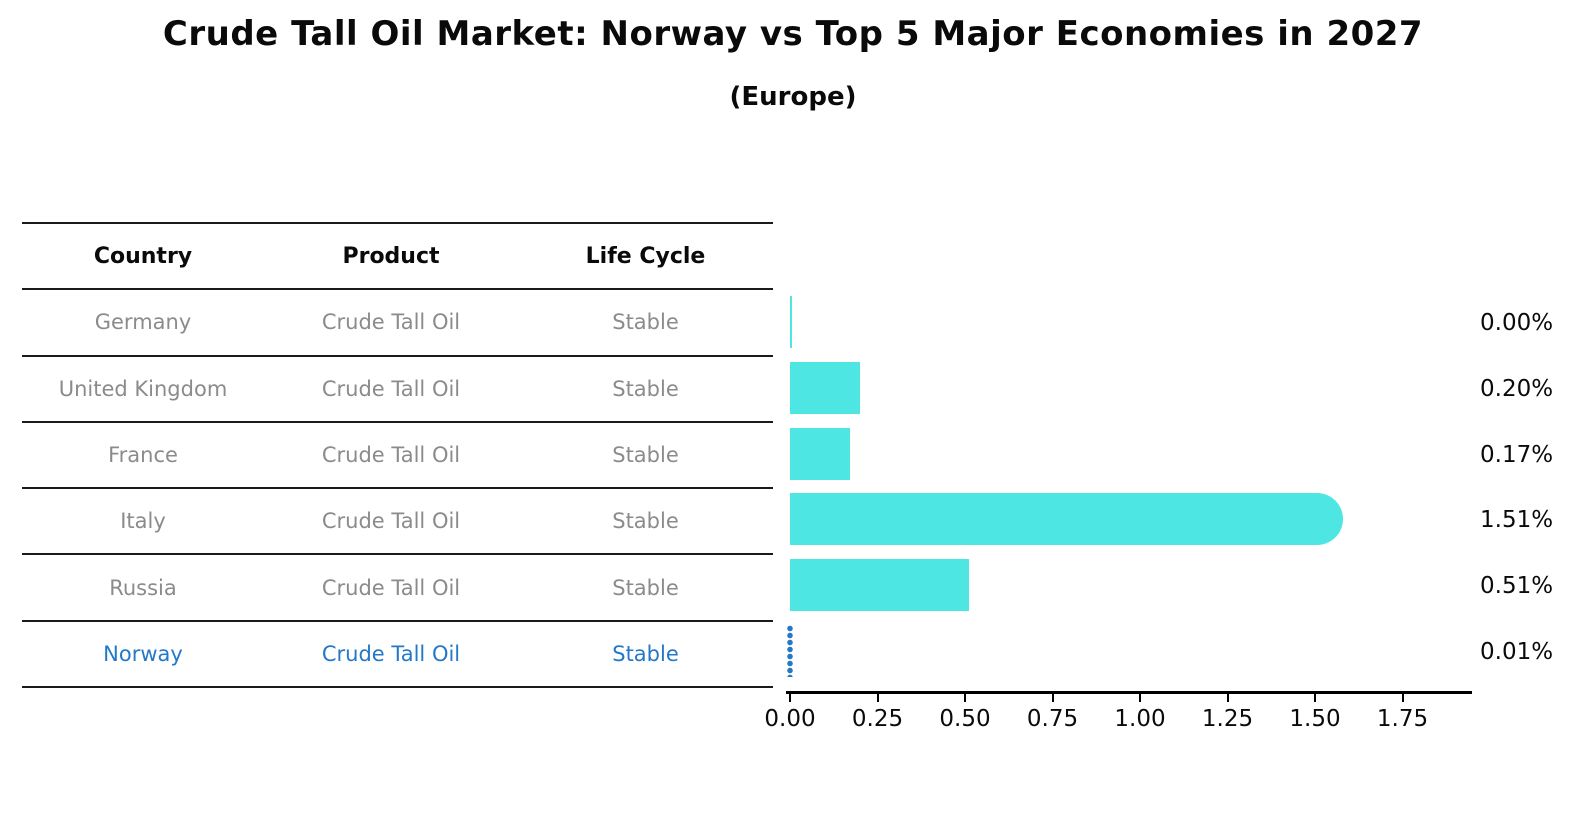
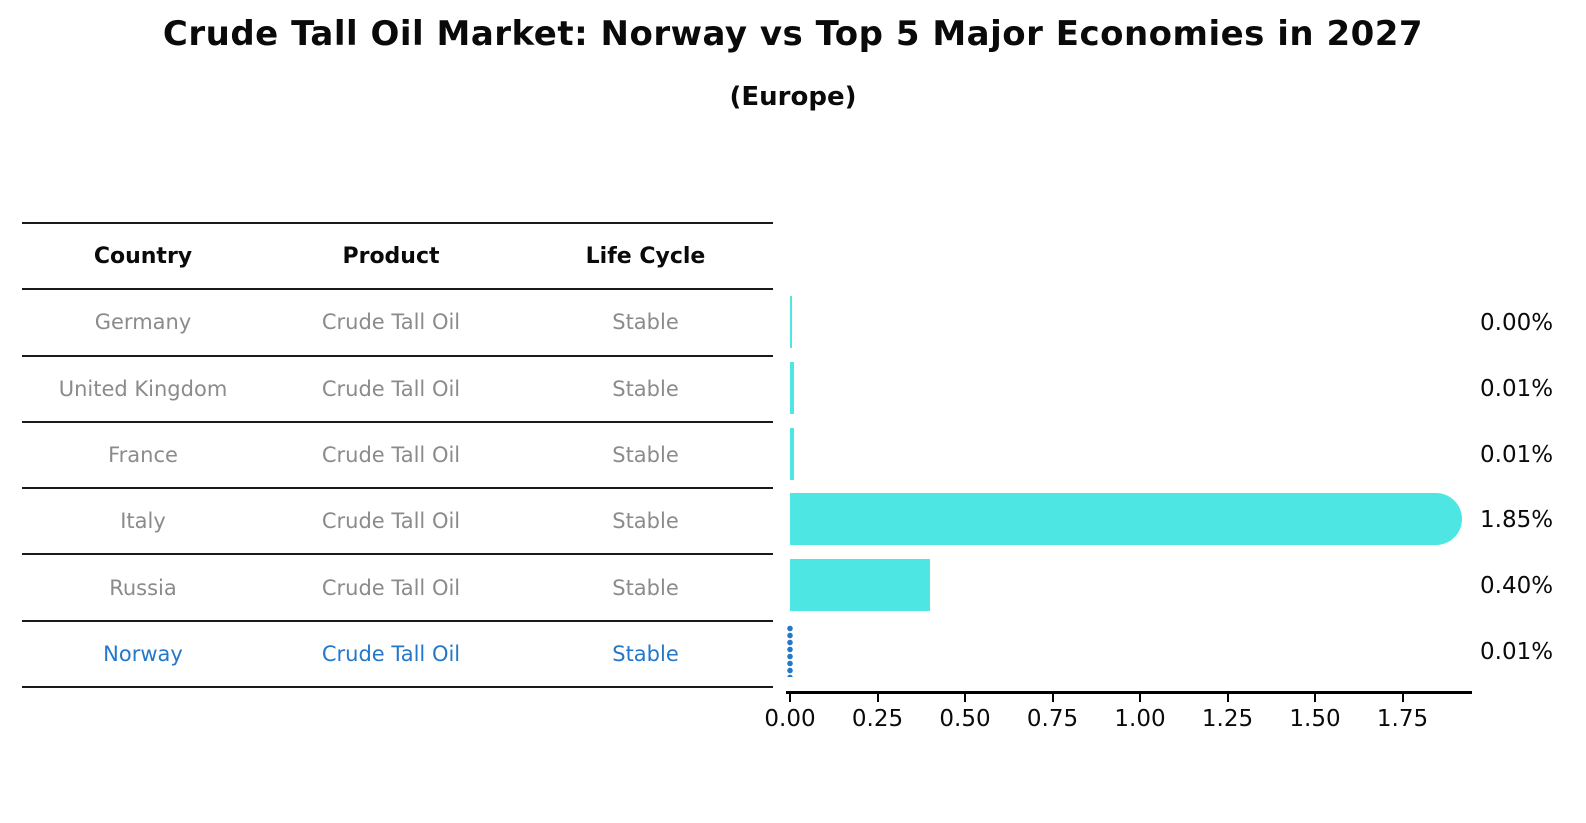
United Kingdom: 0.20% -> 0.01%
France: 0.17% -> 0.01%
Italy: 1.51% -> 1.85%
Russia: 0.51% -> 0.40%
